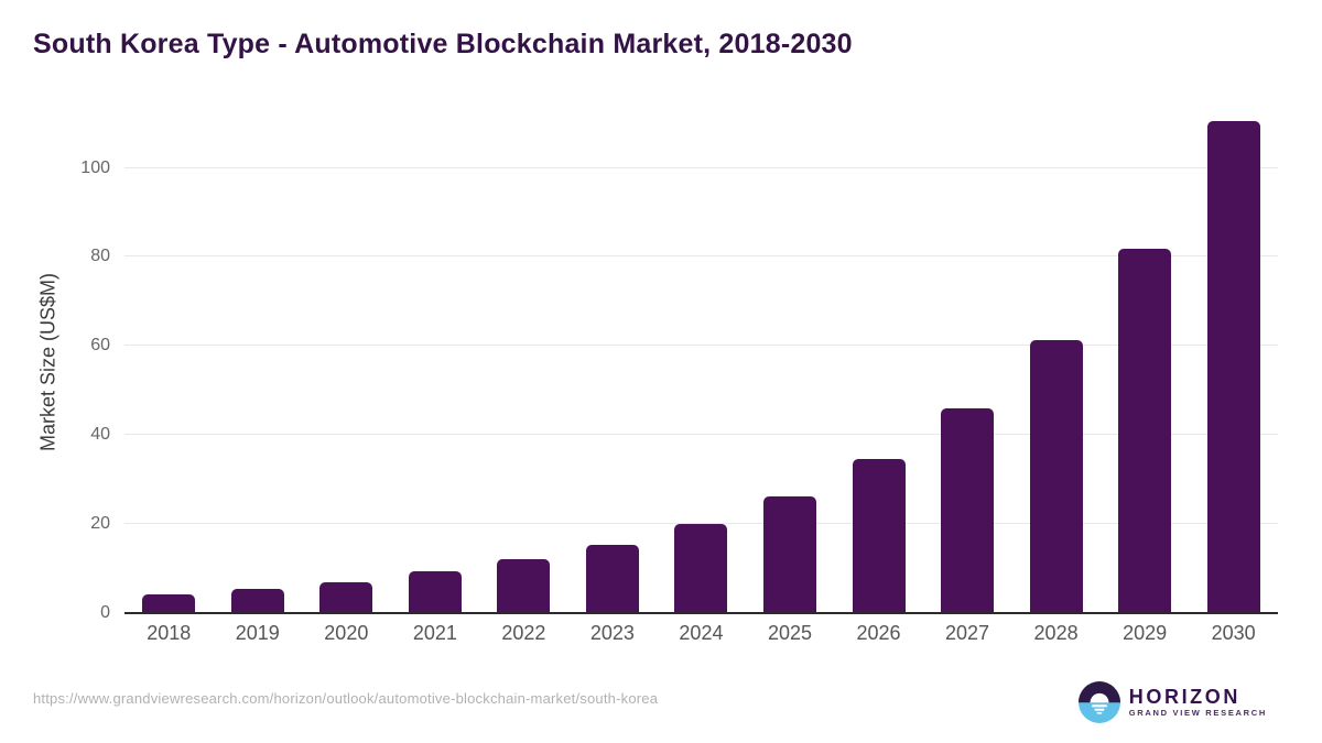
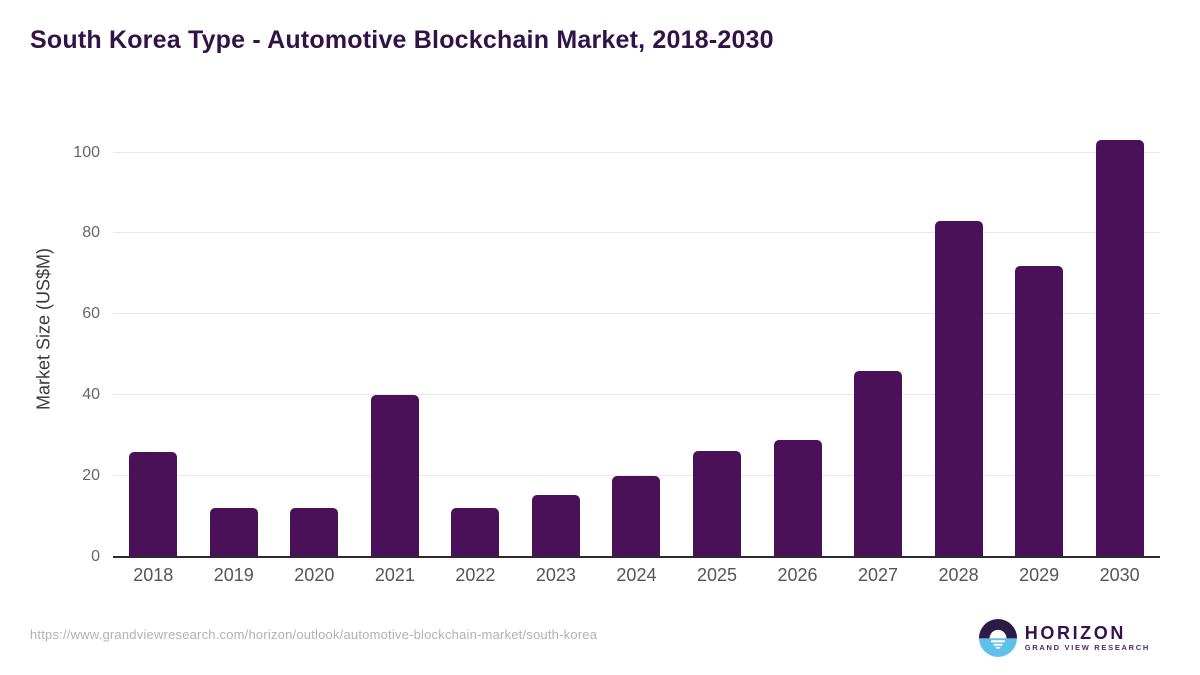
2018: 4 -> 26
2019: 6 -> 12
2020: 7 -> 12
2021: 9 -> 40
2026: 35 -> 29
2028: 61 -> 83
2029: 82 -> 72
2030: 111 -> 103
